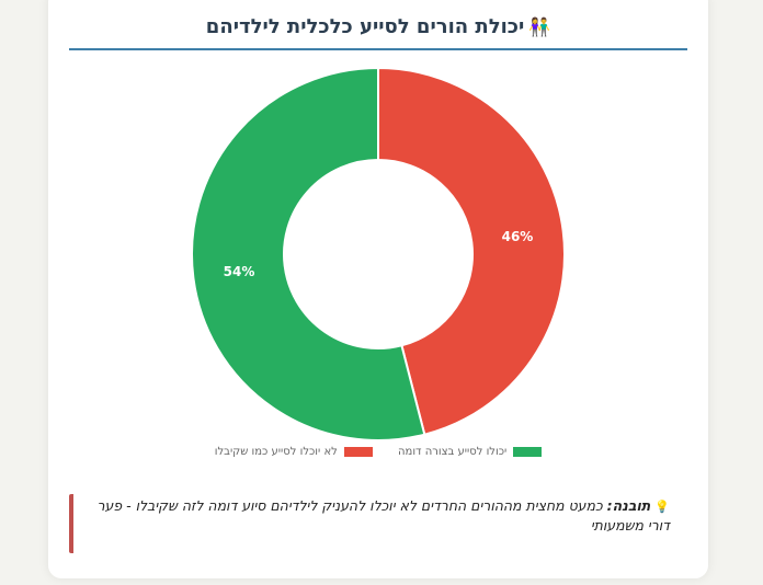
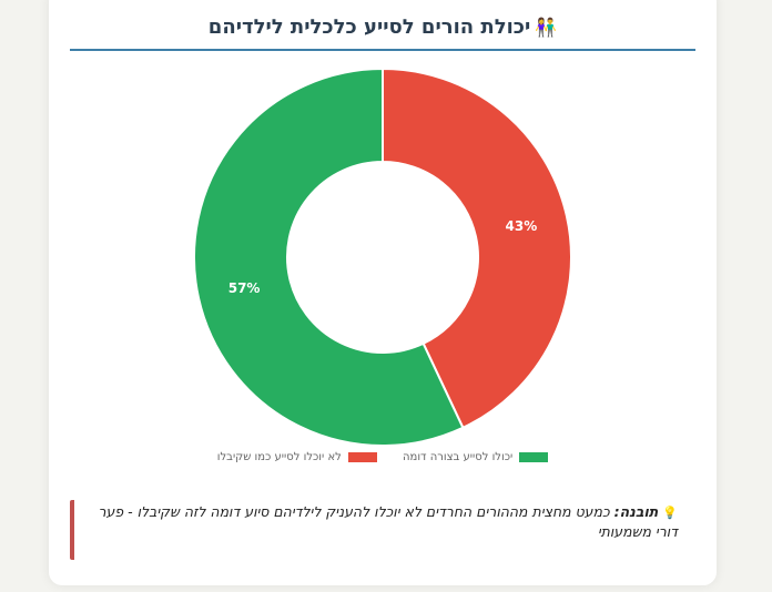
לא יוכלו לסייע כמו שקיבלו: 46% -> 43%
יכולו לסייע בצורה דומה: 54% -> 57%
